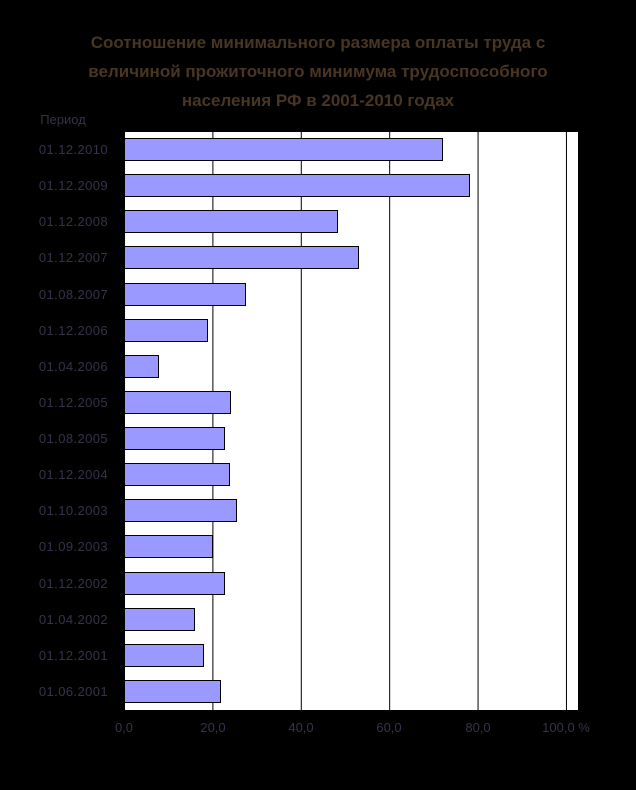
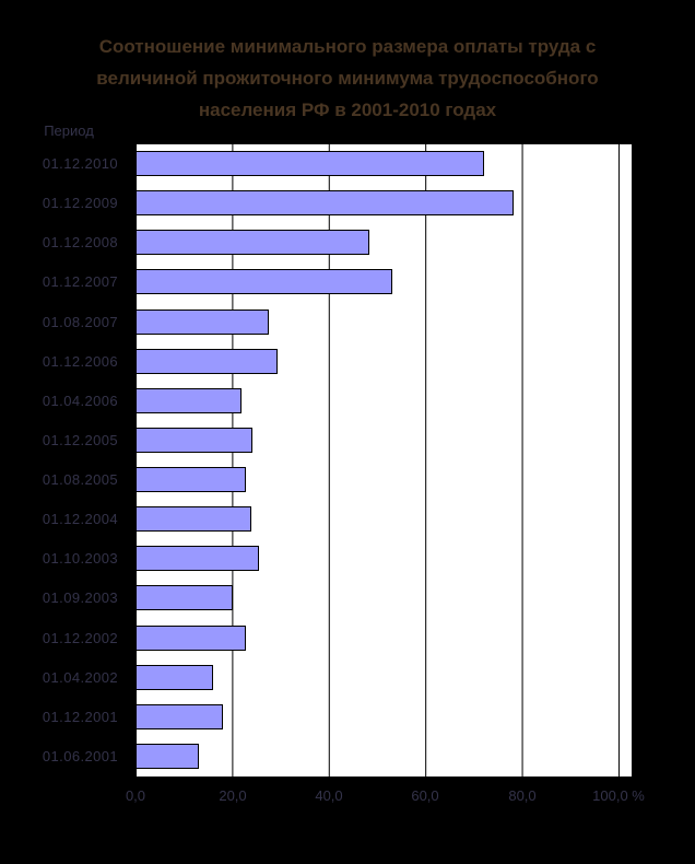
01.12.2006: 19% -> 29%
01.04.2006: 8% -> 22%
01.06.2001: 22% -> 13%
